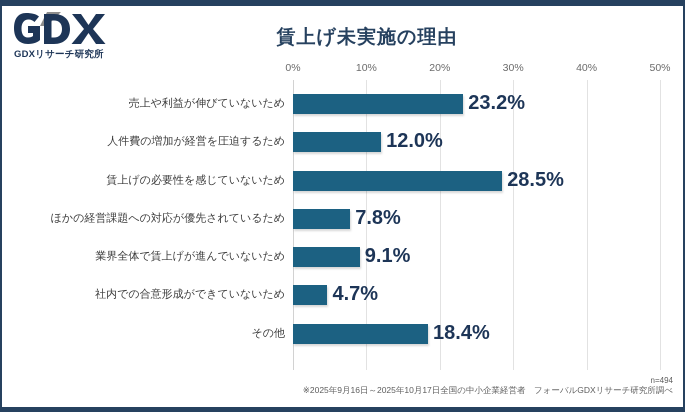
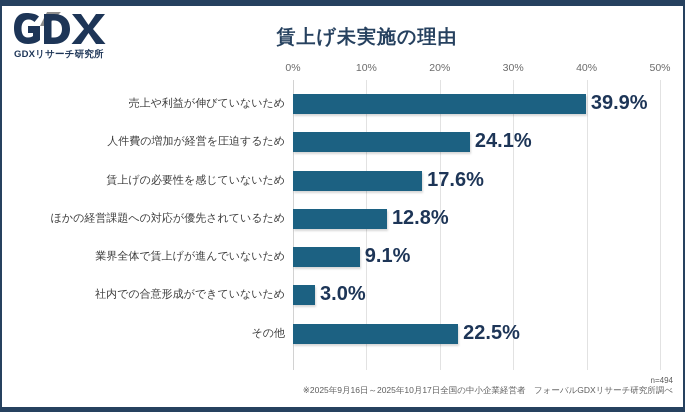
売上や利益が伸びていないため: 23.2% -> 39.9%
人件費の増加が経営を圧迫するため: 12.0% -> 24.1%
賃上げの必要性を感じていないため: 28.5% -> 17.6%
ほかの経営課題への対応が優先されているため: 7.8% -> 12.8%
社内での合意形成ができていないため: 4.7% -> 3.0%
その他: 18.4% -> 22.5%
